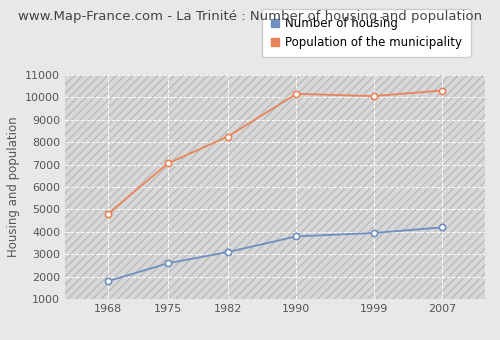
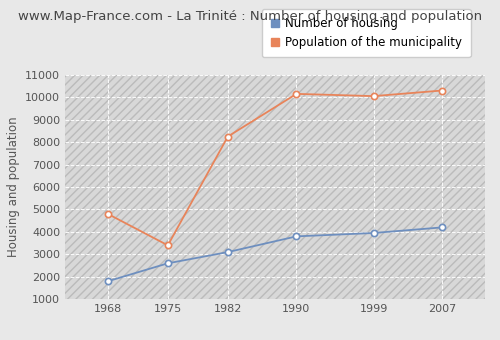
Population of the municipality/1975: 7050 -> 3400
